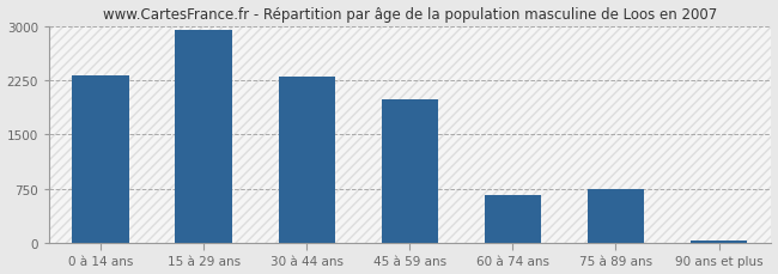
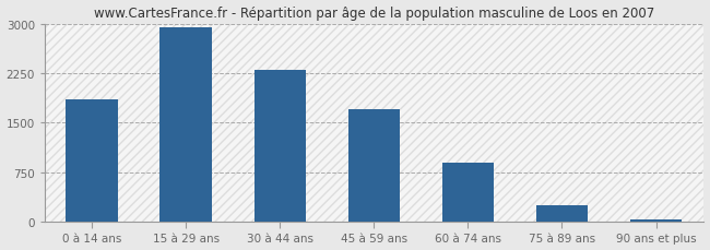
0 à 14 ans: 2320 -> 1850
45 à 59 ans: 1980 -> 1700
60 à 74 ans: 660 -> 900
75 à 89 ans: 740 -> 250
